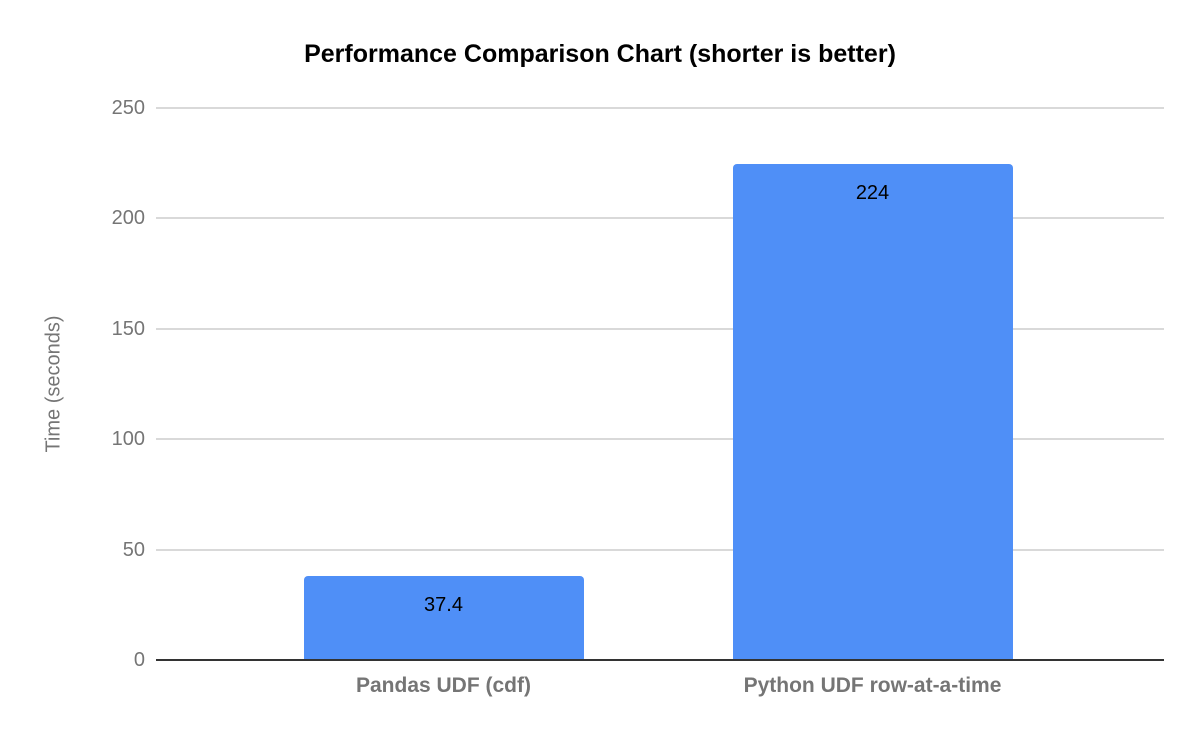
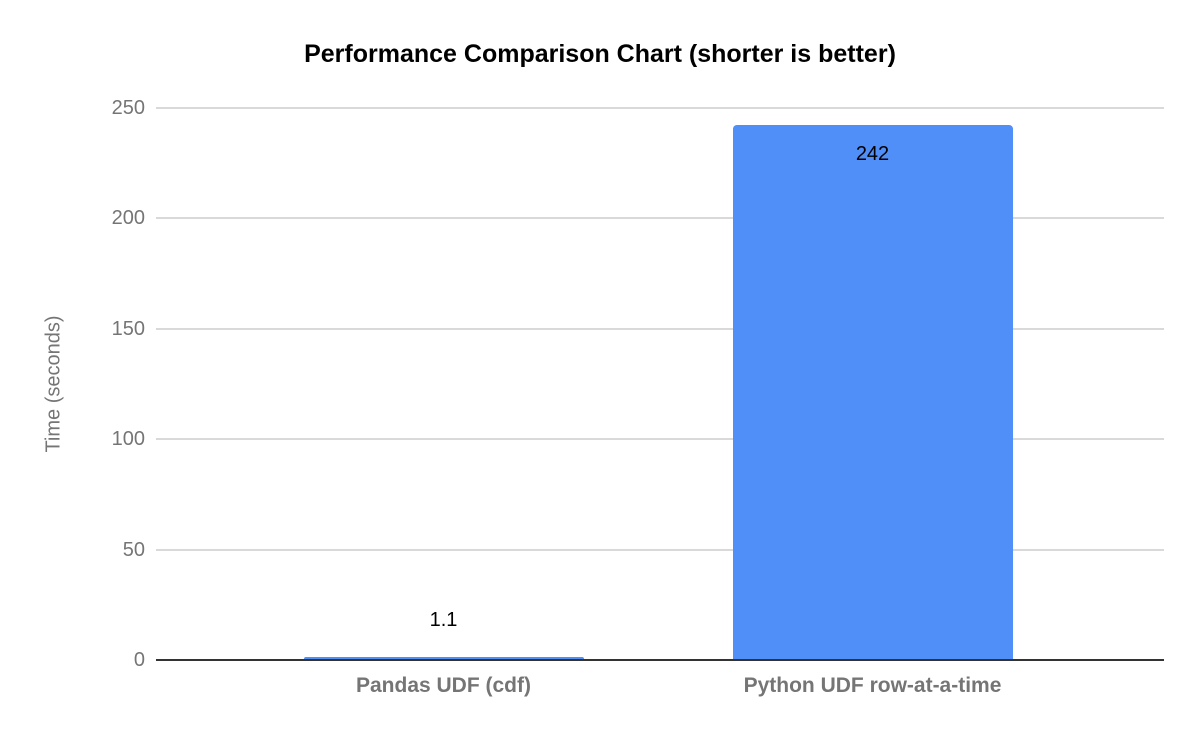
Pandas UDF (cdf): 37.4 -> 1.1
Python UDF row-at-a-time: 224 -> 242
